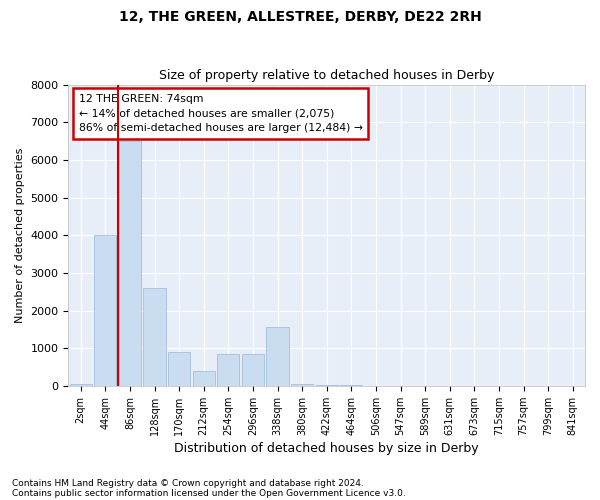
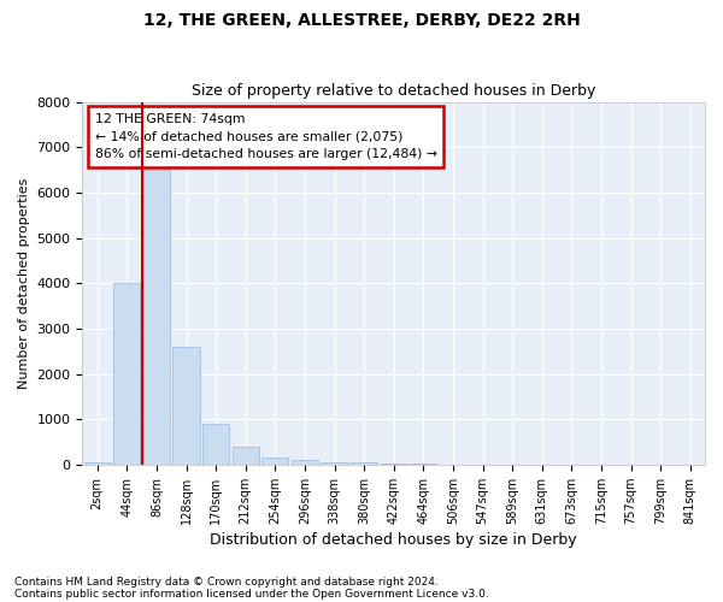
254sqm: 850 -> 150
296sqm: 850 -> 90
338sqm: 1550 -> 60
